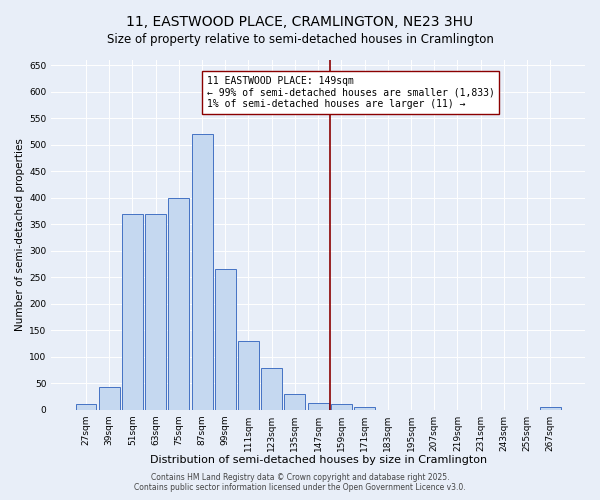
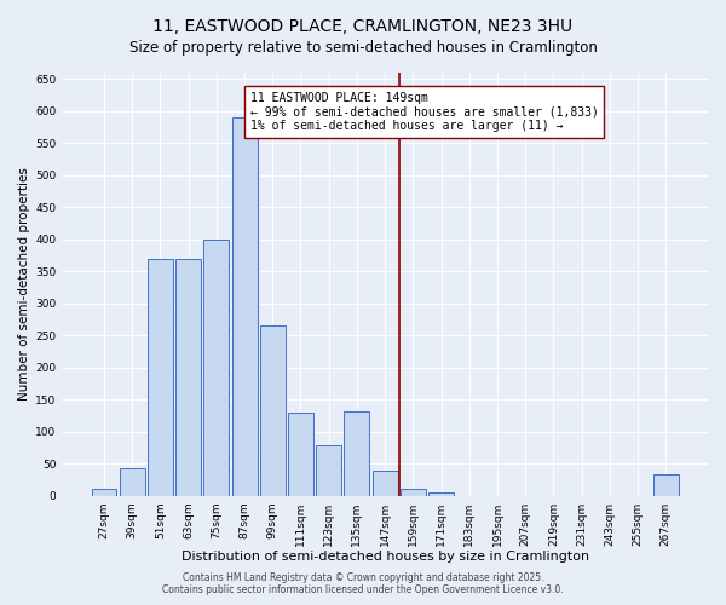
87sqm: 520 -> 590
135sqm: 30 -> 132
147sqm: 12 -> 38
267sqm: 5 -> 34
